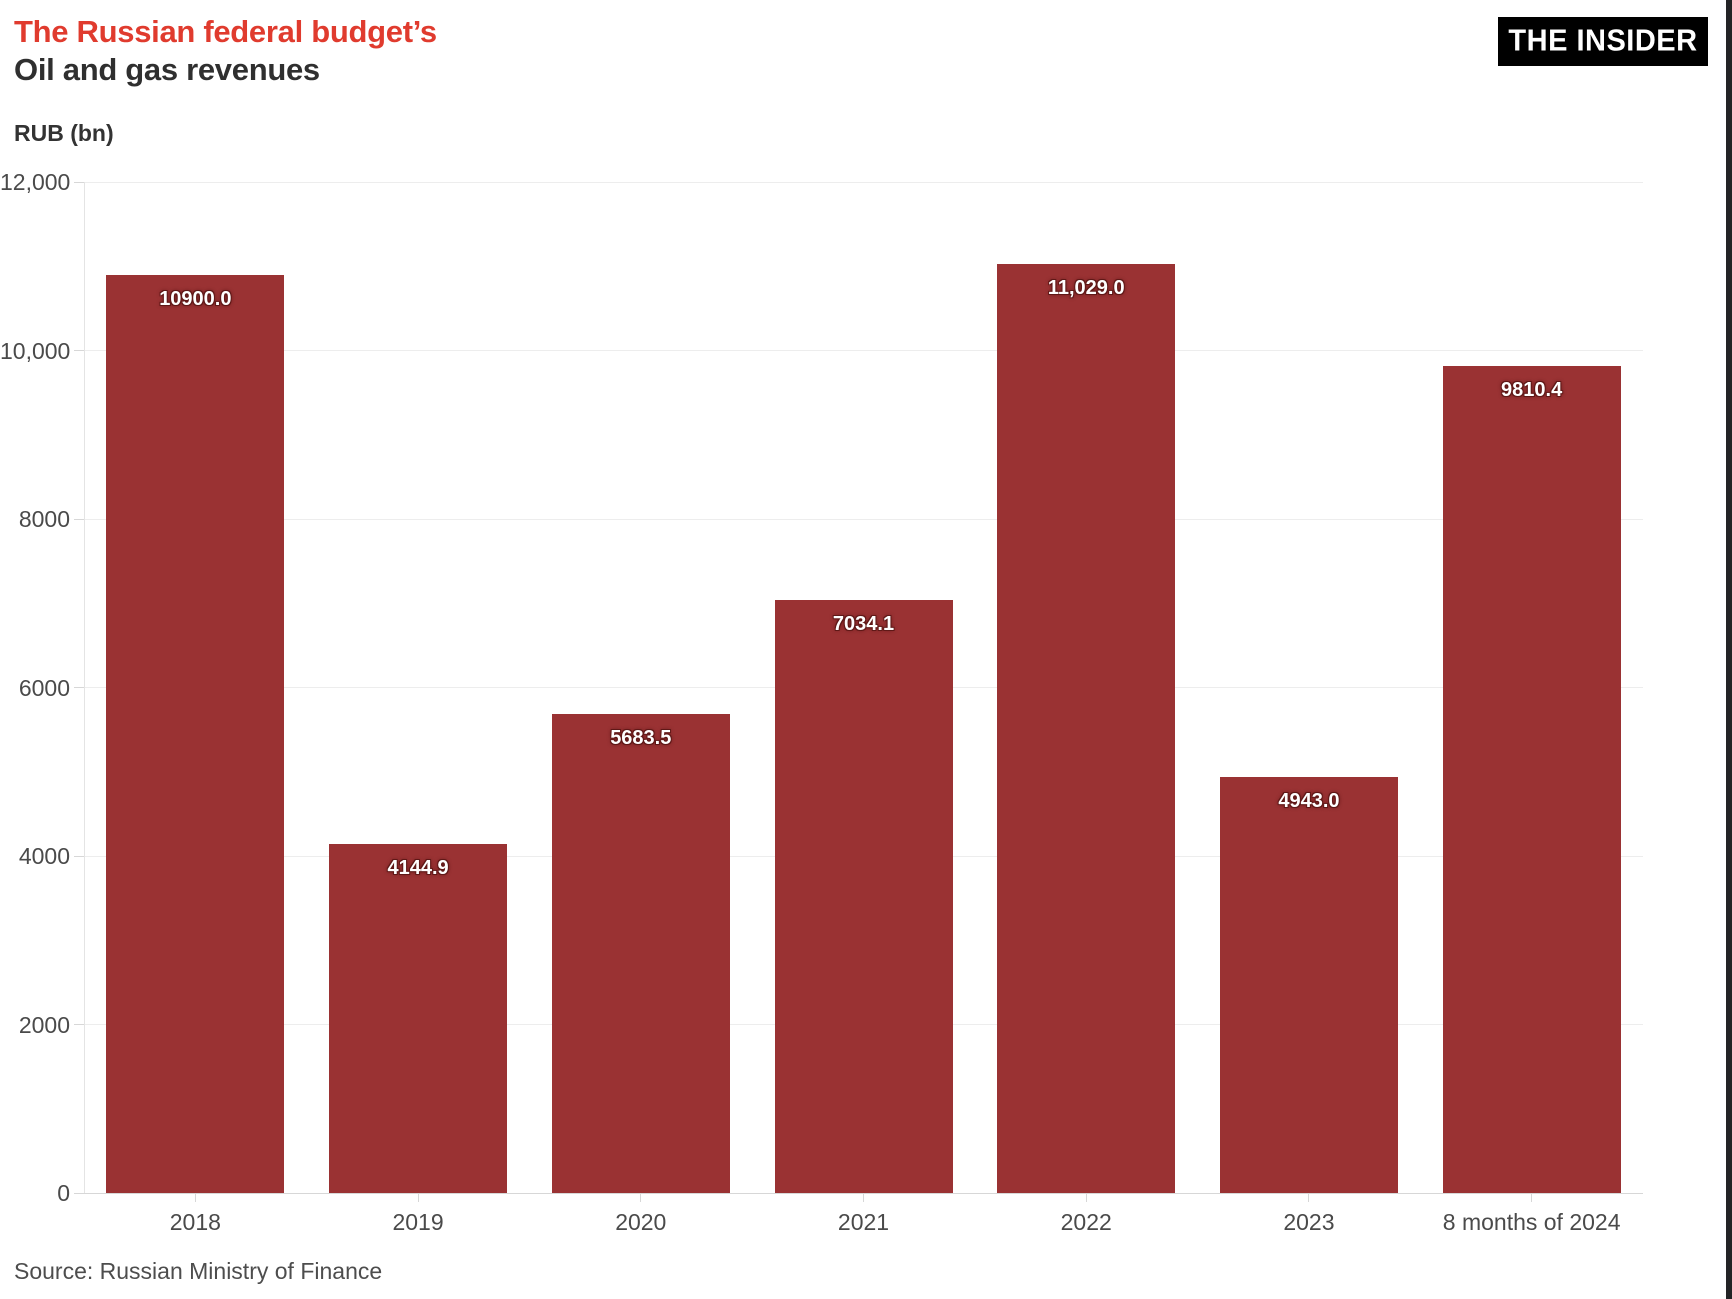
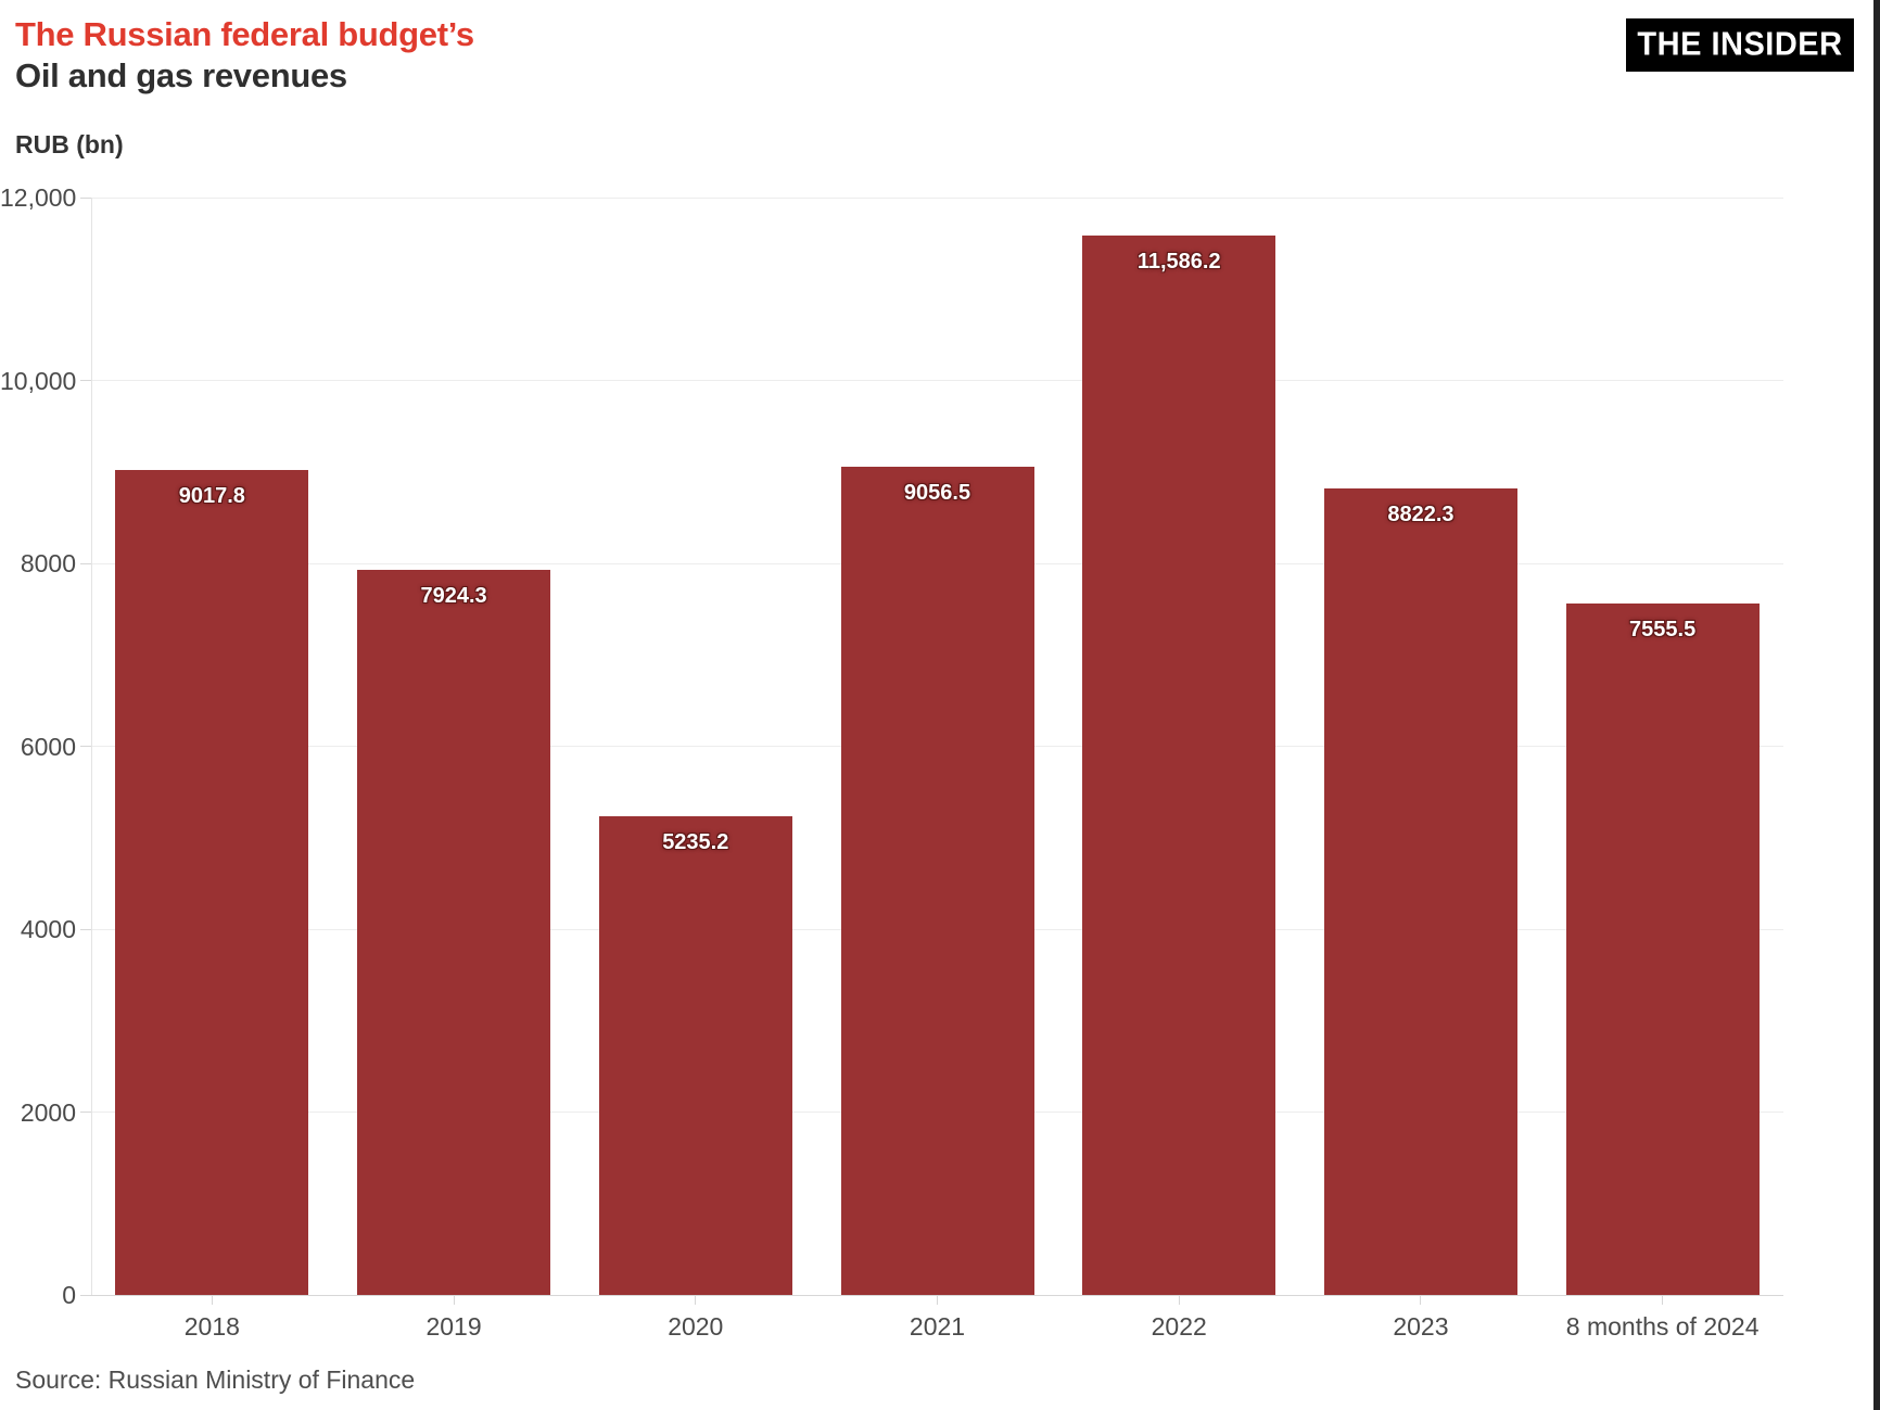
2018: 10900.0 -> 9017.8
2019: 4144.9 -> 7924.3
2020: 5683.5 -> 5235.2
2021: 7034.1 -> 9056.5
2022: 11,029.0 -> 11,586.2
2023: 4943.0 -> 8822.3
8 months of 2024: 9810.4 -> 7555.5
